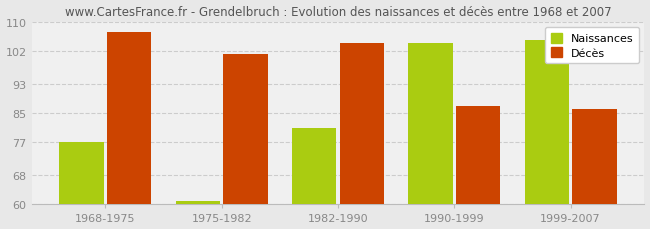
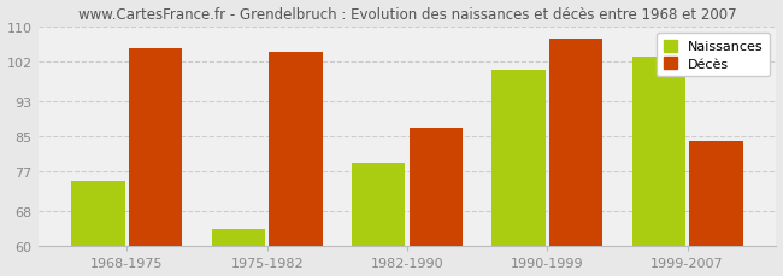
Naissances/1968-1975: 77 -> 75
Décès/1968-1975: 107 -> 105
Naissances/1975-1982: 61 -> 64
Décès/1975-1982: 101 -> 104
Naissances/1982-1990: 81 -> 79
Décès/1982-1990: 104 -> 87
Naissances/1990-1999: 104 -> 100
Décès/1990-1999: 87 -> 107
Naissances/1999-2007: 105 -> 103
Décès/1999-2007: 86 -> 84
